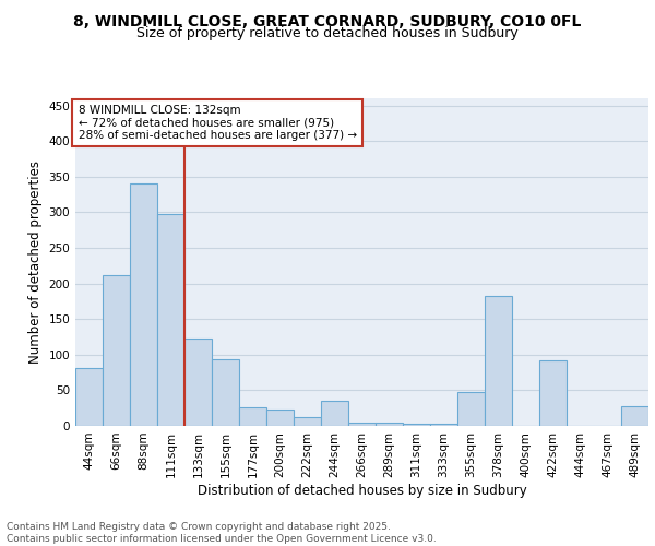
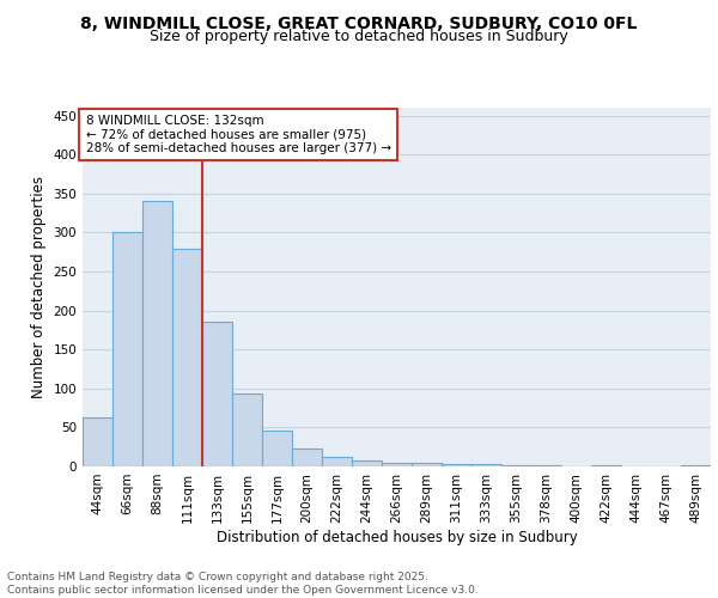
44sqm: 82 -> 63
66sqm: 212 -> 301
111sqm: 298 -> 279
133sqm: 122 -> 185
177sqm: 26 -> 46
244sqm: 36 -> 7
355sqm: 48 -> 2
378sqm: 182 -> 1
422sqm: 92 -> 1
489sqm: 28 -> 2
